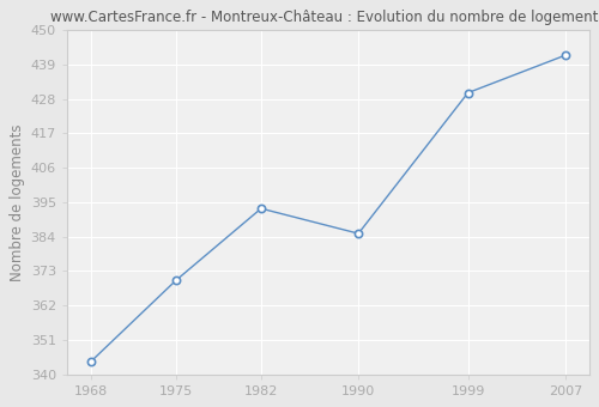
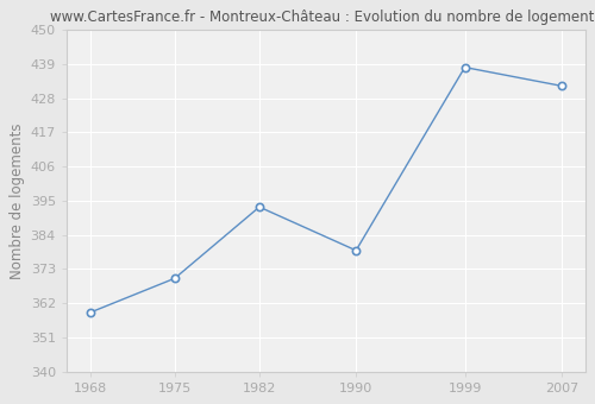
1968: 344 -> 359
1990: 385 -> 379
1999: 430 -> 438
2007: 442 -> 432
